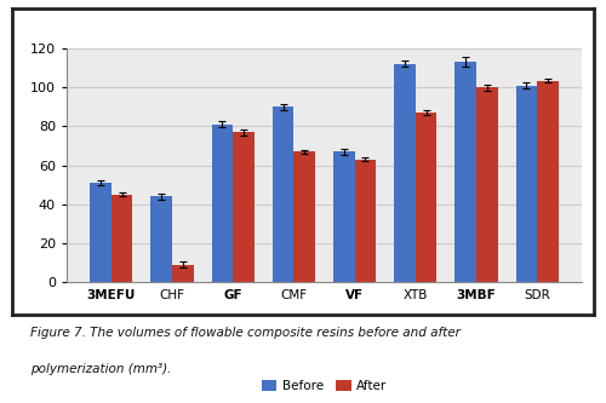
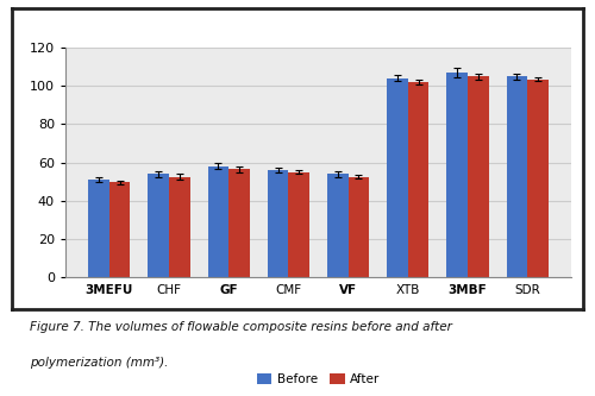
After/3MEFU: 45 -> 50
Before/CHF: 44 -> 54
After/CHF: 9 -> 52
Before/GF: 81 -> 58
After/GF: 77 -> 56
Before/CMF: 90 -> 56
After/CMF: 67 -> 55
Before/VF: 67 -> 54
After/VF: 63 -> 52
Before/XTB: 112 -> 104
After/XTB: 87 -> 102
Before/3MBF: 113 -> 107
After/3MBF: 100 -> 105
Before/SDR: 101 -> 105
